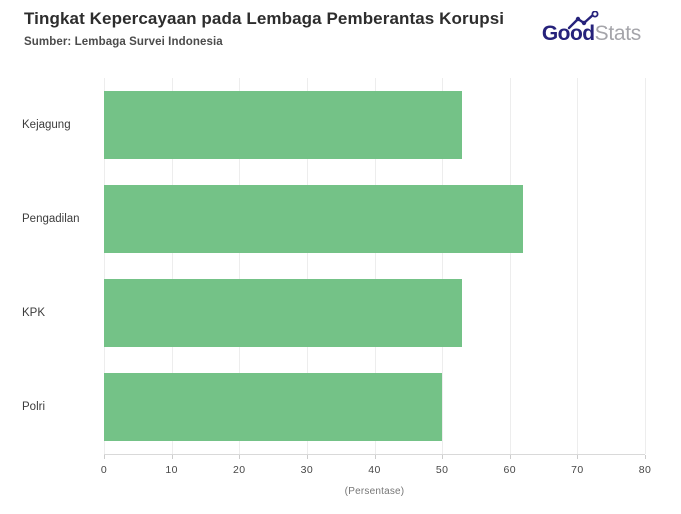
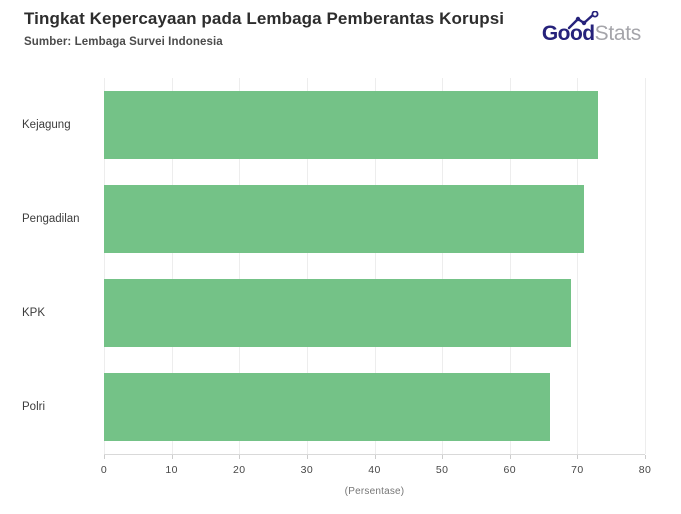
Kejagung: 53 -> 73
Pengadilan: 62 -> 71
KPK: 53 -> 69
Polri: 50 -> 66
